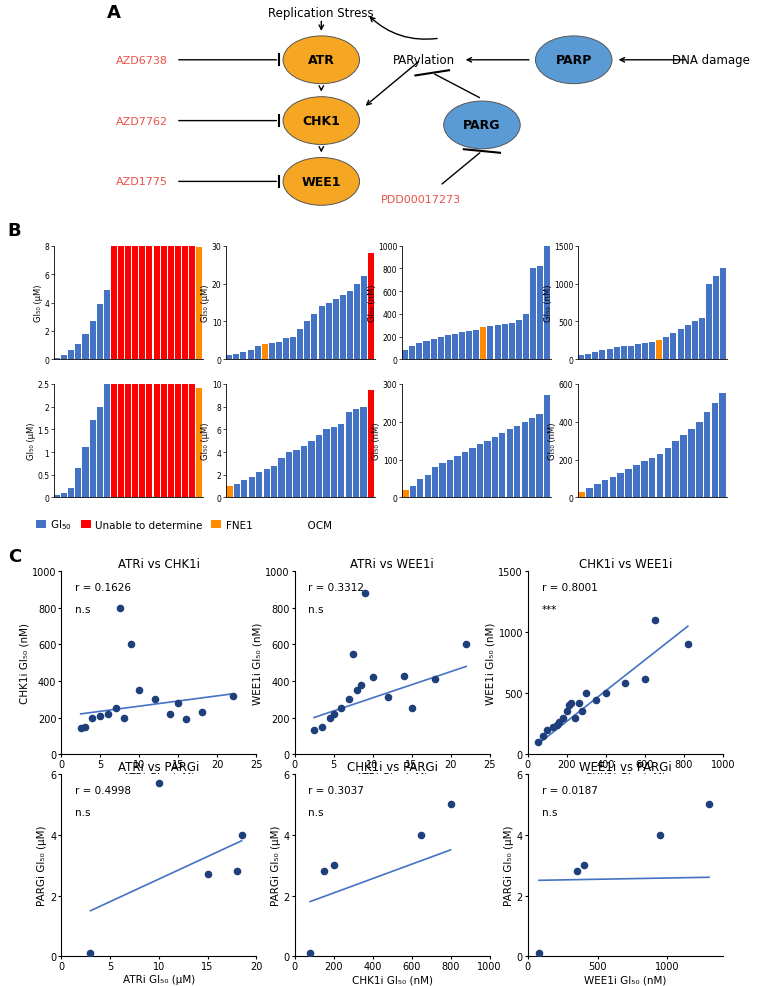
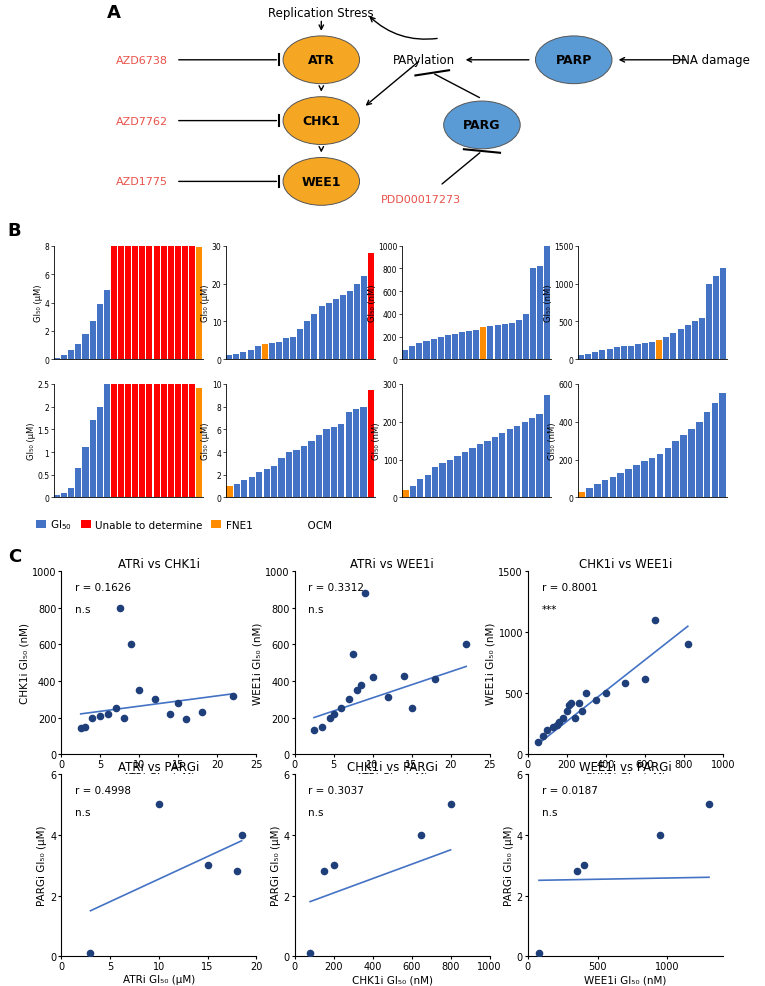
ATRi vs PARGi/10: 5.7 -> 5.0
ATRi vs PARGi/15: 2.7 -> 3.0
